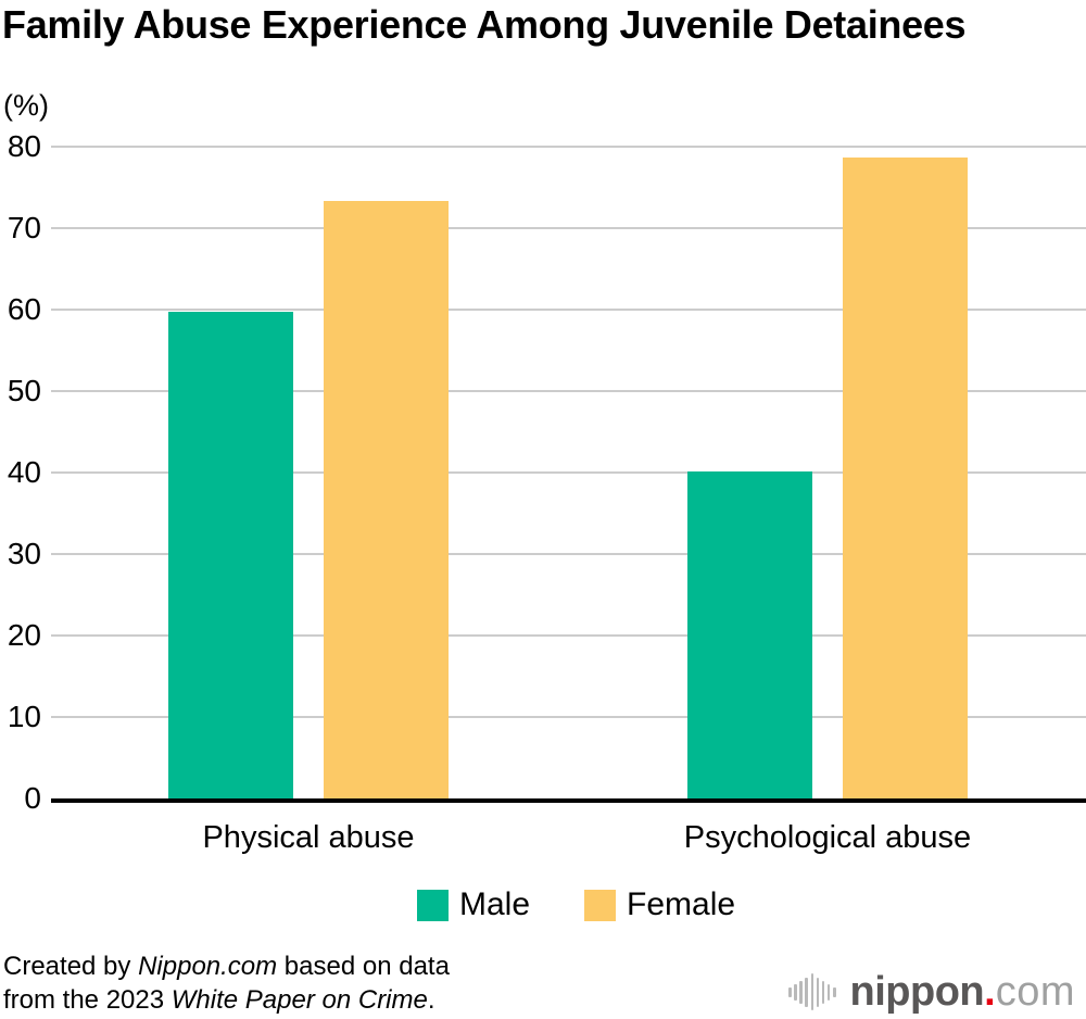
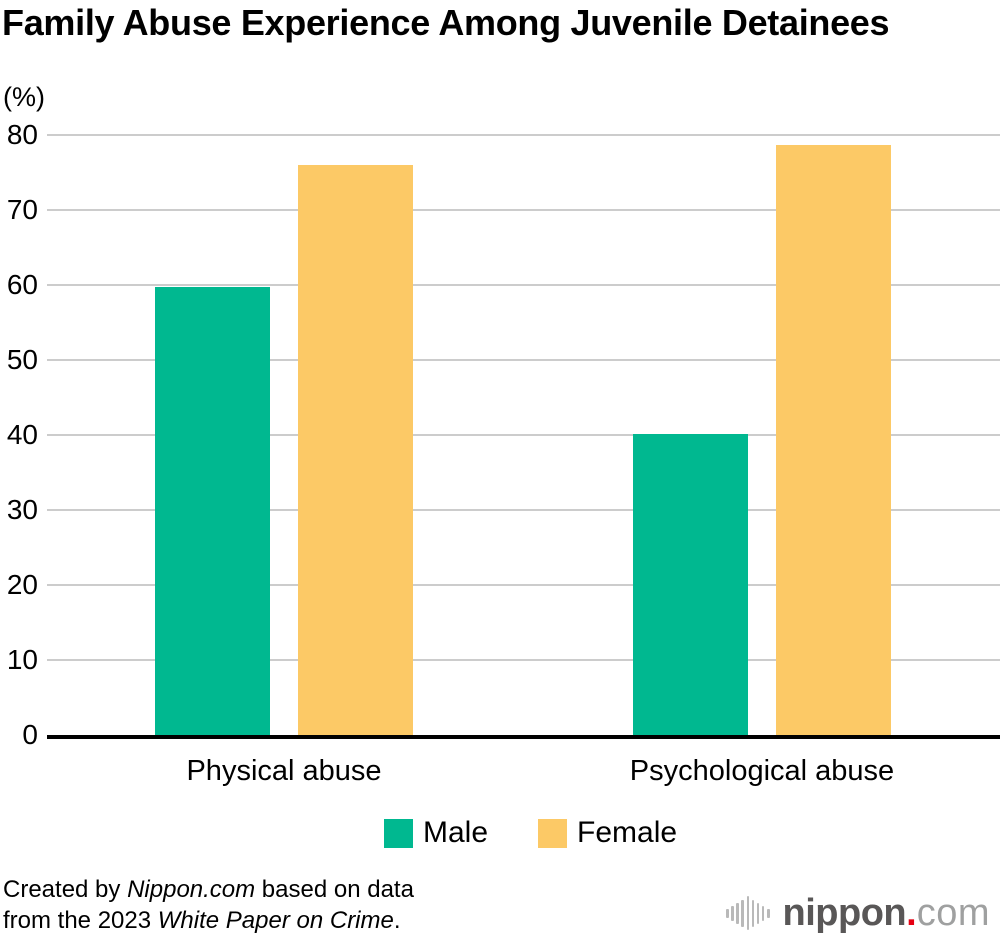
Female/Physical abuse: 73 -> 76
